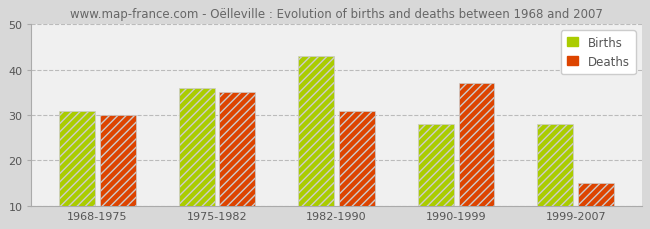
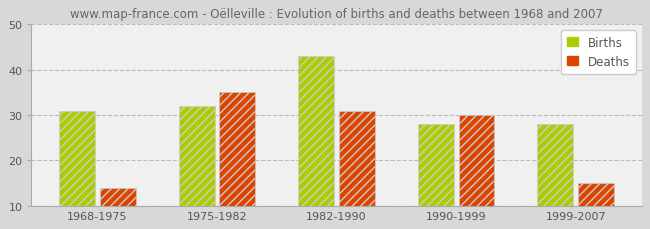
Deaths/1968-1975: 30 -> 14
Births/1975-1982: 36 -> 32
Deaths/1990-1999: 37 -> 30
